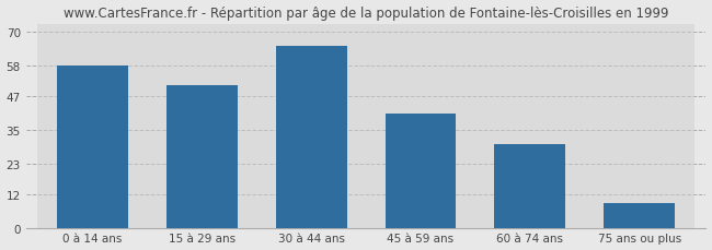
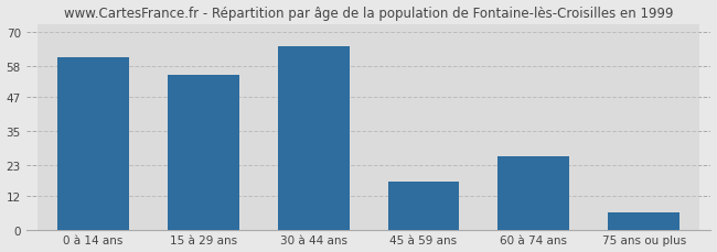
0 à 14 ans: 58 -> 61
15 à 29 ans: 51 -> 55
45 à 59 ans: 41 -> 17
60 à 74 ans: 30 -> 26
75 ans ou plus: 9 -> 6
